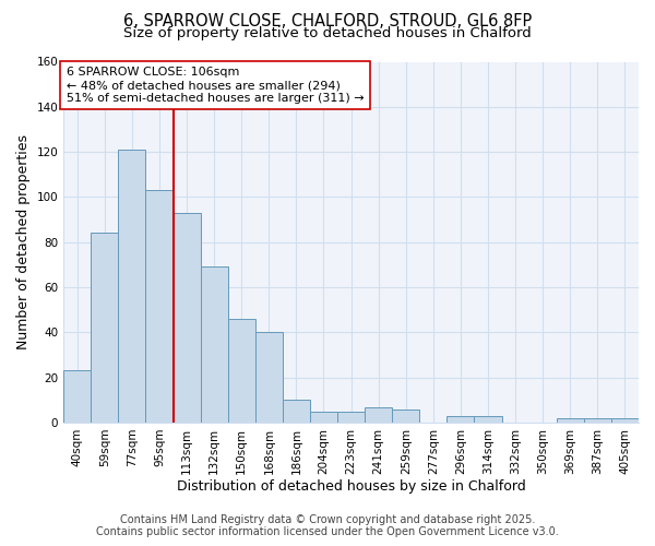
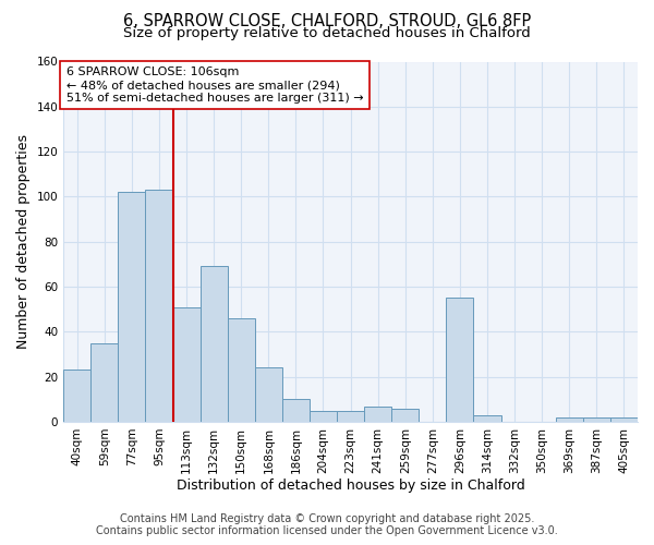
59sqm: 84 -> 35
77sqm: 121 -> 102
113sqm: 93 -> 51
168sqm: 40 -> 24
296sqm: 3 -> 55
